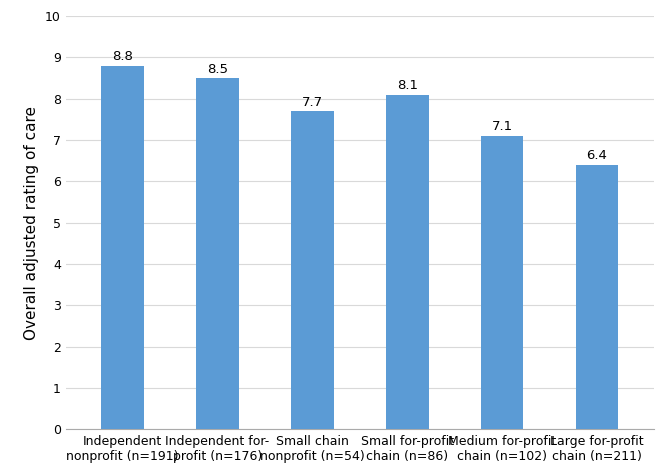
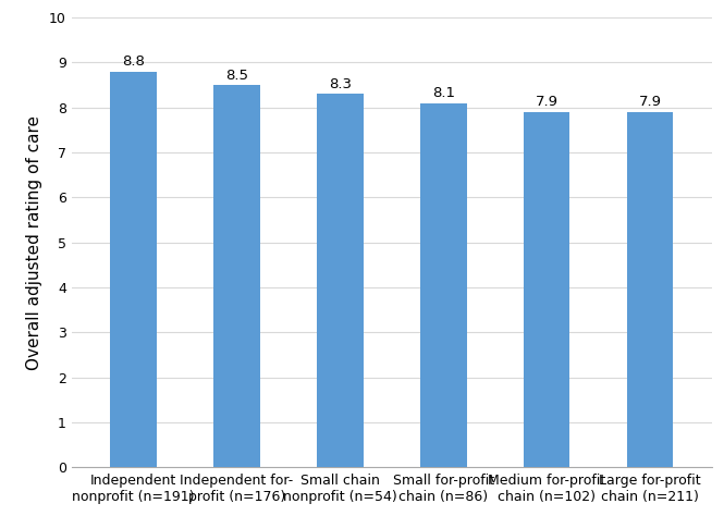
Small chain nonprofit (n=54): 7.7 -> 8.3
Medium for-profit chain (n=102): 7.1 -> 7.9
Large for-profit chain (n=211): 6.4 -> 7.9
